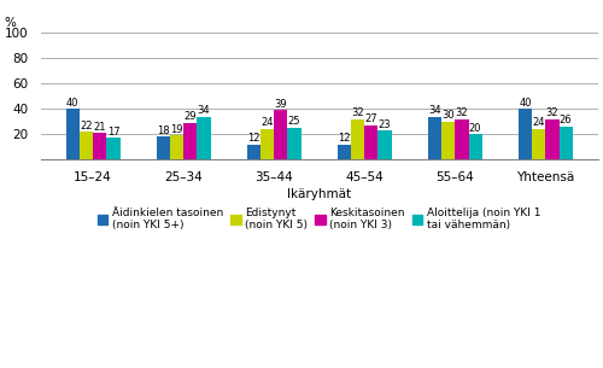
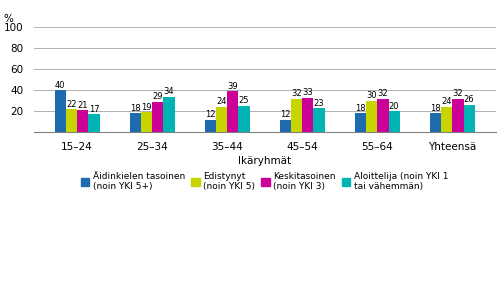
Keskitasoinen (noin YKI 3)/45–54: 27 -> 33
Äidinkielen tasoinen (noin YKI 5+)/55–64: 34 -> 18
Äidinkielen tasoinen (noin YKI 5+)/Yhteensä: 40 -> 18
